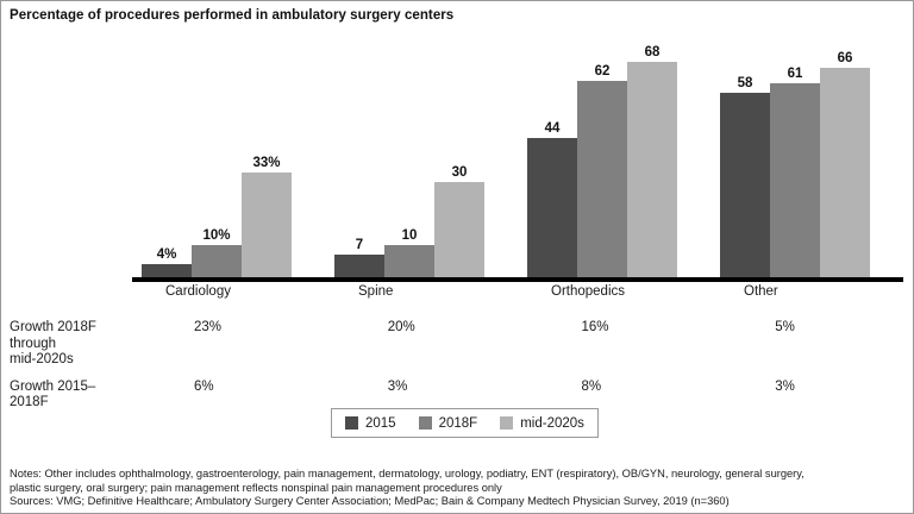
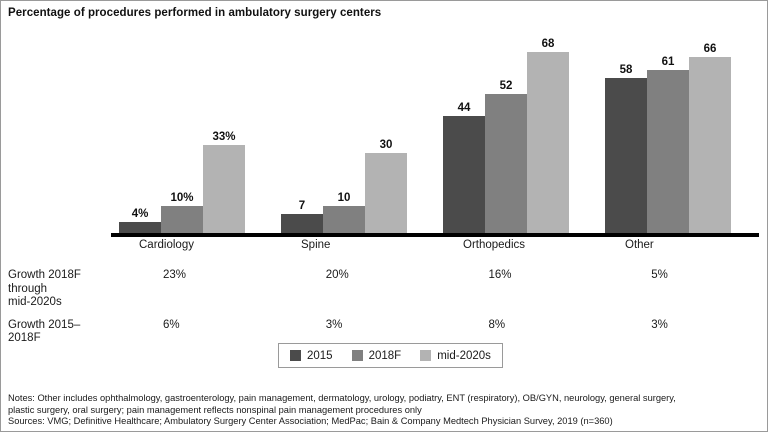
2018F/Orthopedics: 62 -> 52
